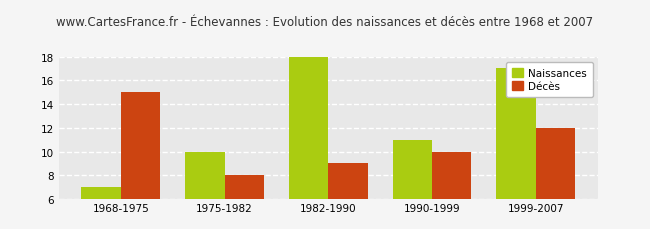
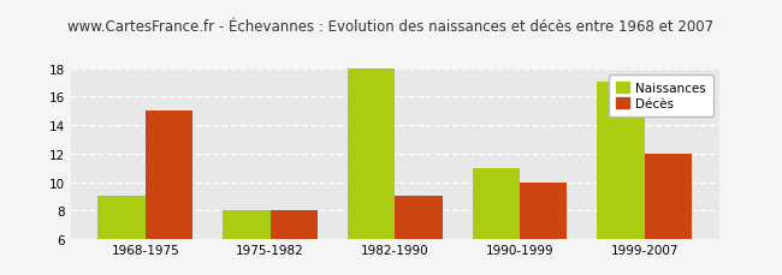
Naissances/1968-1975: 7 -> 9
Naissances/1975-1982: 10 -> 8
